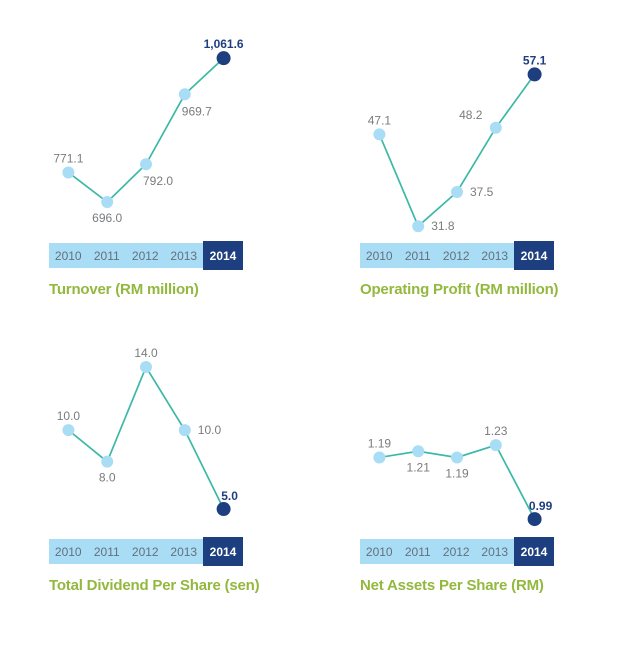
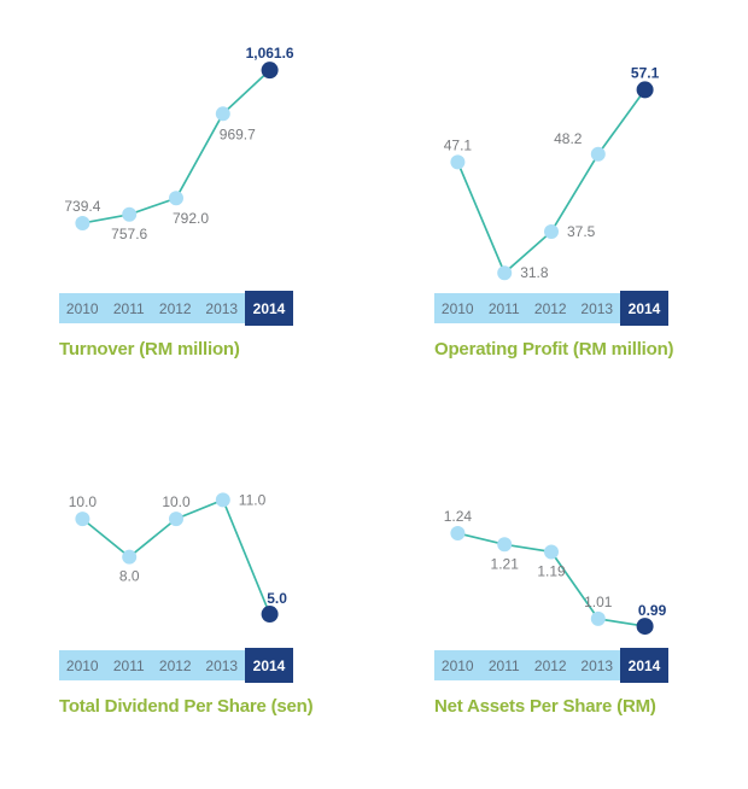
Turnover (RM million)/2010: 771.1 -> 739.4
Turnover (RM million)/2011: 696.0 -> 757.6
Total Dividend Per Share (sen)/2012: 14.0 -> 10.0
Total Dividend Per Share (sen)/2013: 10.0 -> 11.0
Net Assets Per Share (RM)/2010: 1.19 -> 1.24
Net Assets Per Share (RM)/2013: 1.23 -> 1.01
